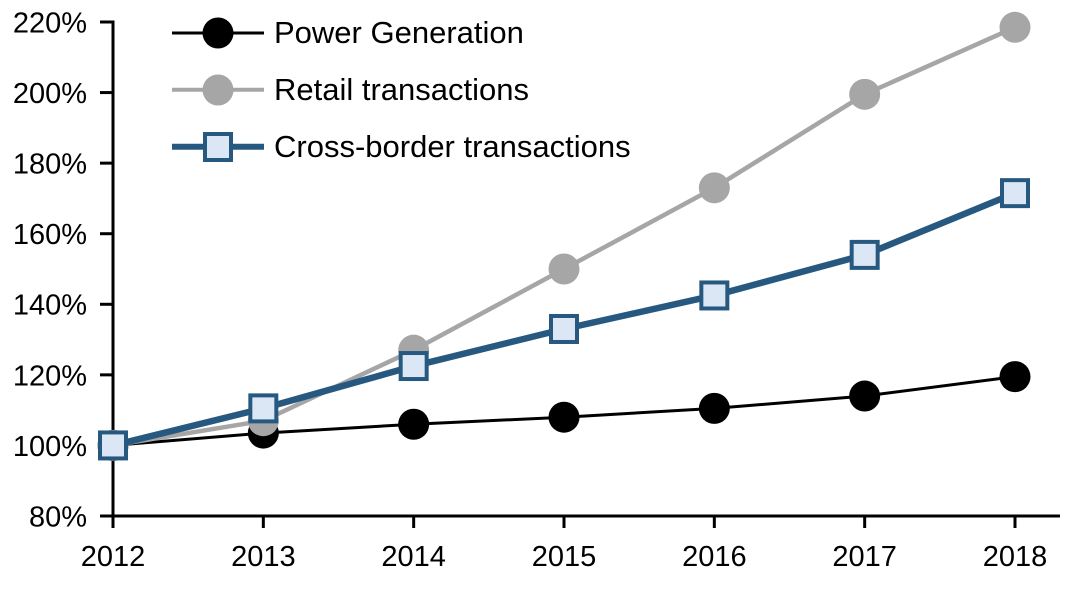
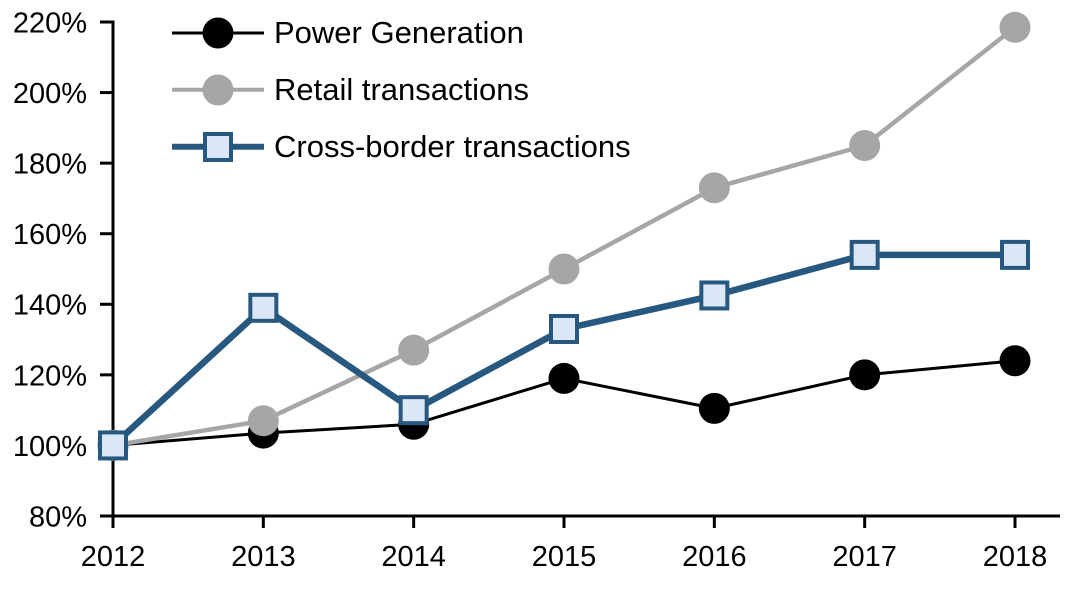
Cross-border transactions/2013: 110% -> 139%
Cross-border transactions/2014: 122% -> 110%
Power Generation/2015: 108% -> 119%
Power Generation/2017: 114% -> 120%
Retail transactions/2017: 200% -> 185%
Power Generation/2018: 120% -> 124%
Cross-border transactions/2018: 172% -> 154%
